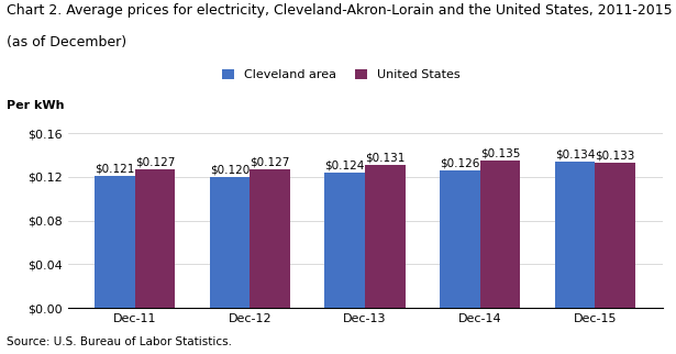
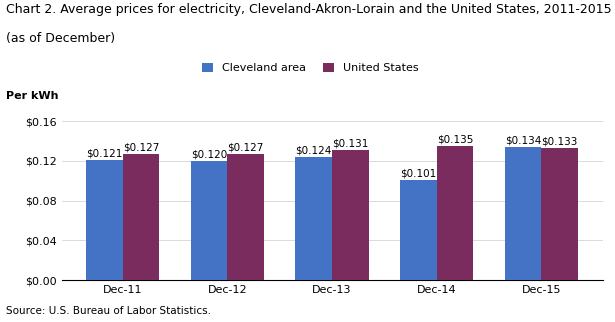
Cleveland area/Dec-14: $0.126 -> $0.101
